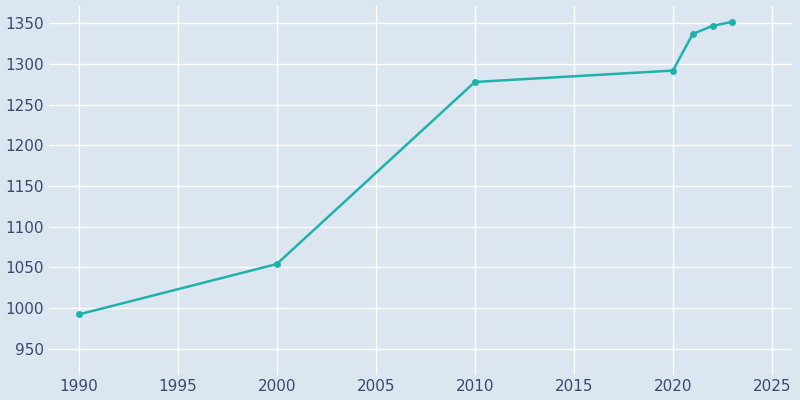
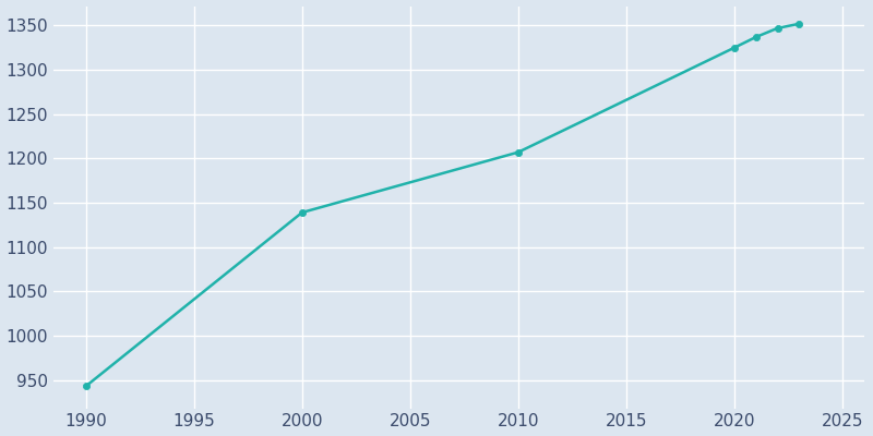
1990: 992 -> 943
2000: 1054 -> 1139
2010: 1278 -> 1207
2020: 1292 -> 1325
